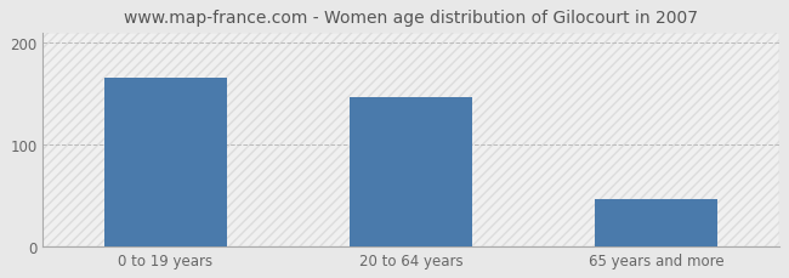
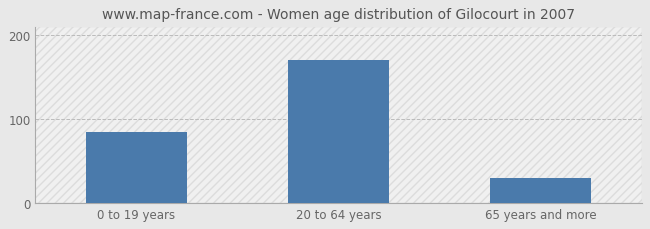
0 to 19 years: 166 -> 85
20 to 64 years: 146 -> 170
65 years and more: 46 -> 30
